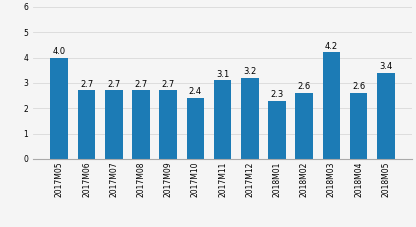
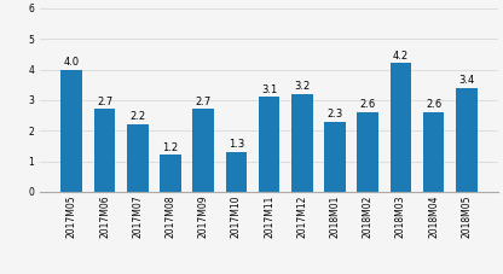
2017M07: 2.7 -> 2.2
2017M08: 2.7 -> 1.2
2017M10: 2.4 -> 1.3
